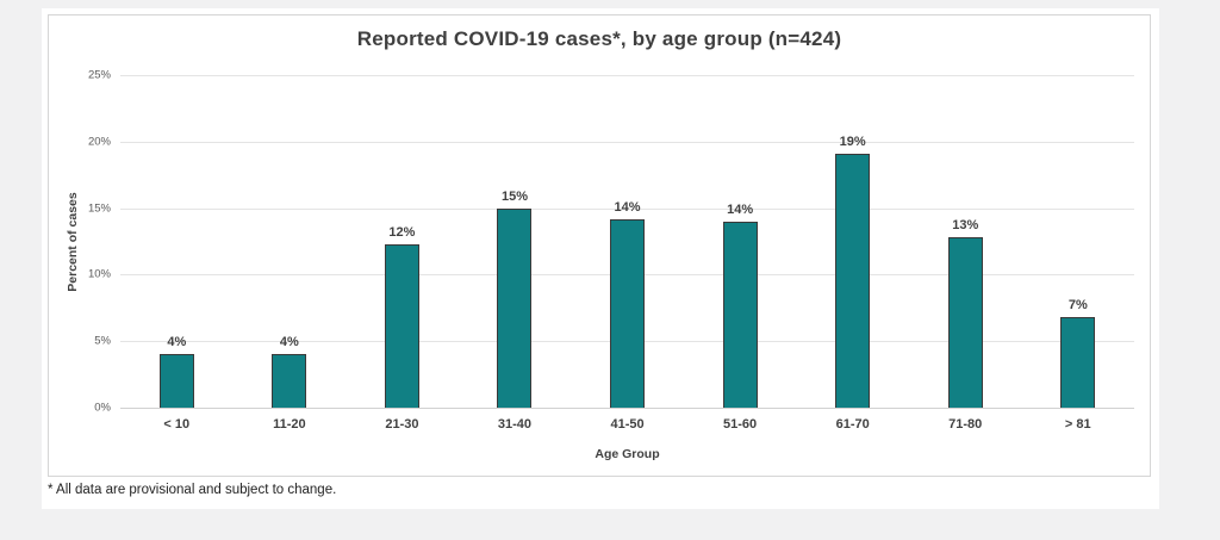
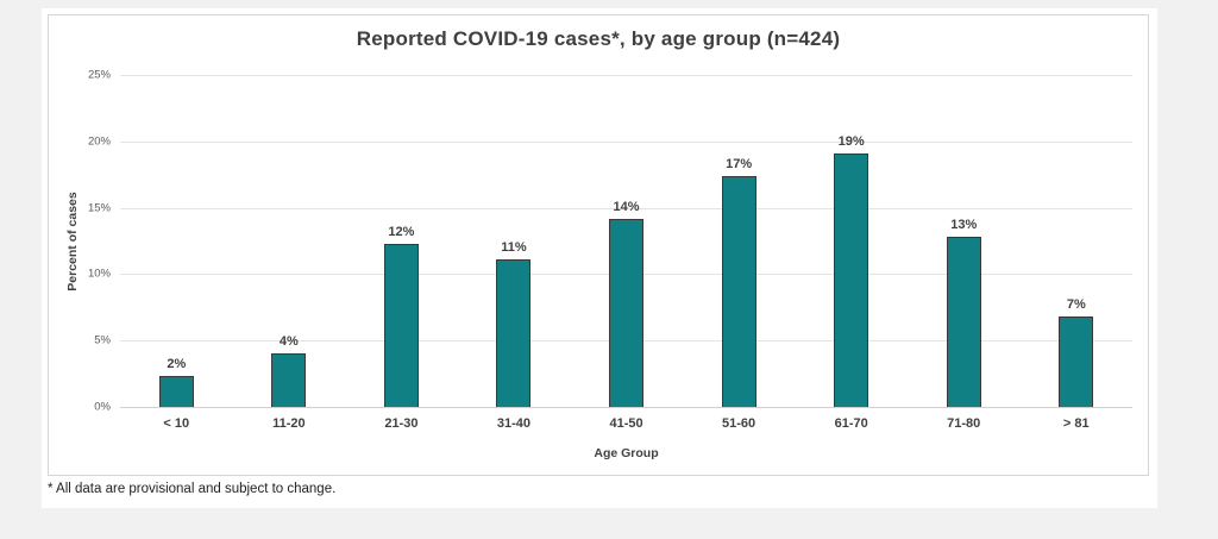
< 10: 4% -> 2%
31-40: 15% -> 11%
51-60: 14% -> 17%
